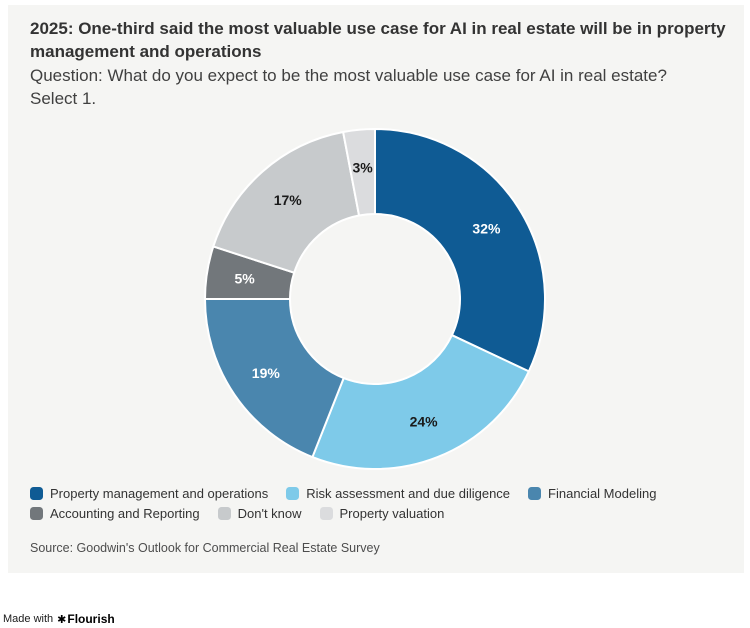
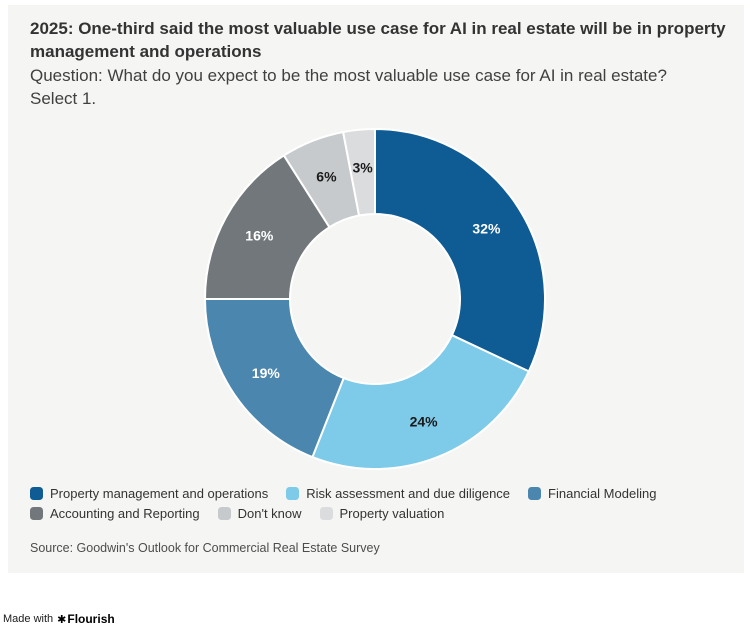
Accounting and Reporting: 5% -> 16%
Don't know: 17% -> 6%
